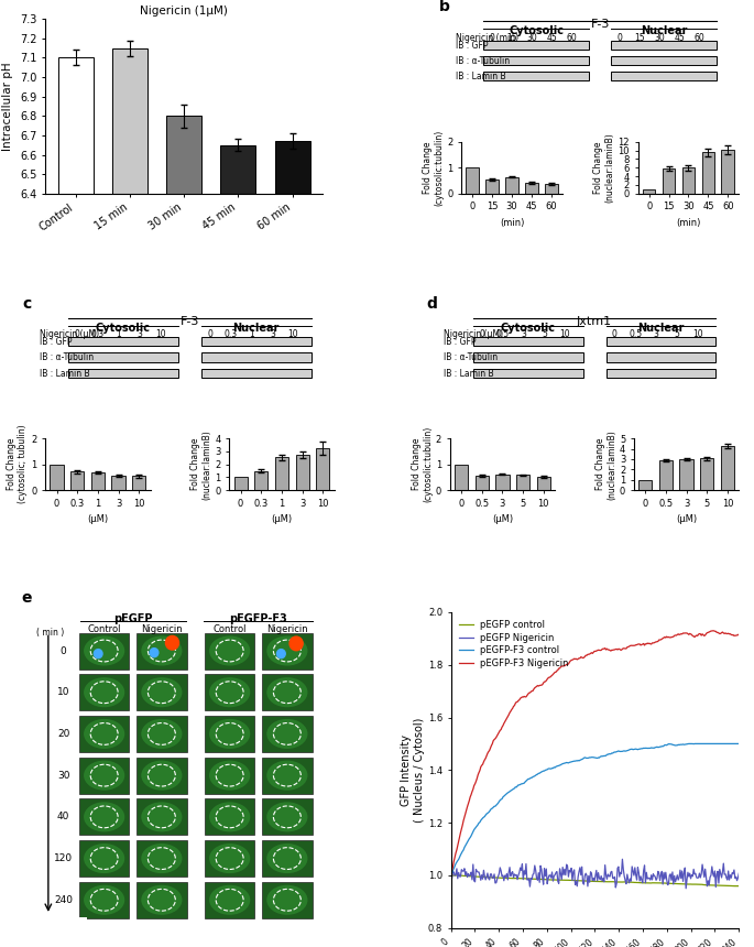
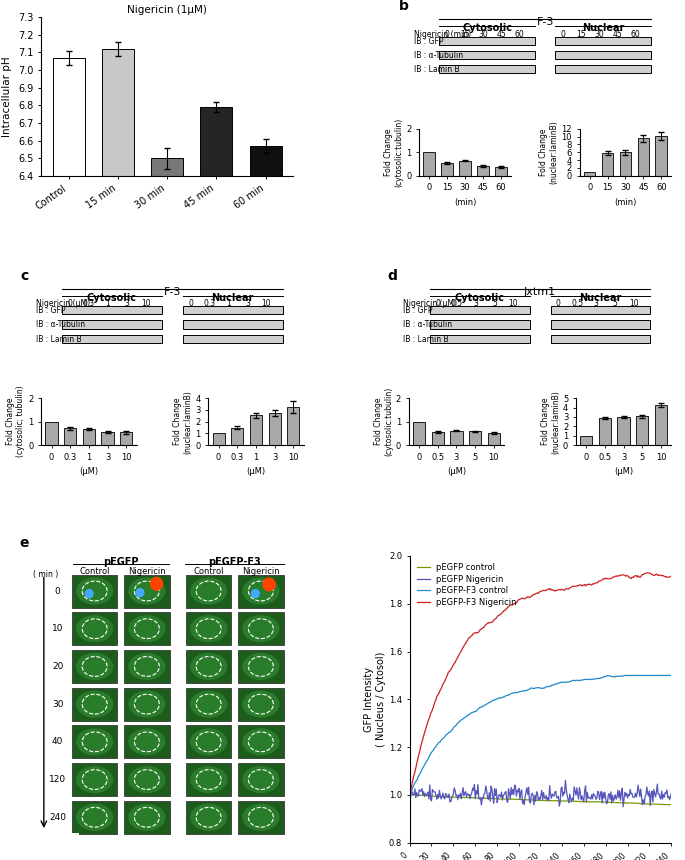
Nigericin (1μM)/Control: 7.10 -> 7.07
Nigericin (1μM)/15 min: 7.15 -> 7.12
Nigericin (1μM)/30 min: 6.80 -> 6.50
Nigericin (1μM)/45 min: 6.65 -> 6.79
Nigericin (1μM)/60 min: 6.67 -> 6.57
